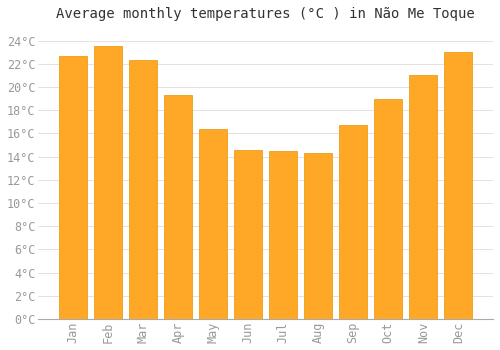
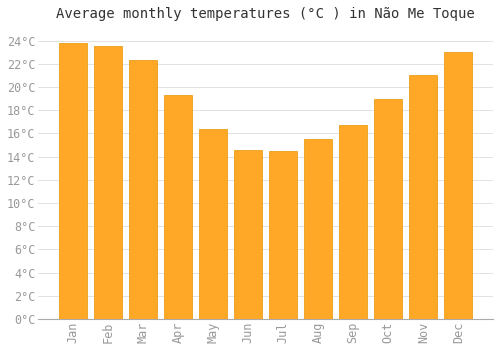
Jan: 22.7°C -> 23.8°C
Aug: 14.3°C -> 15.5°C
